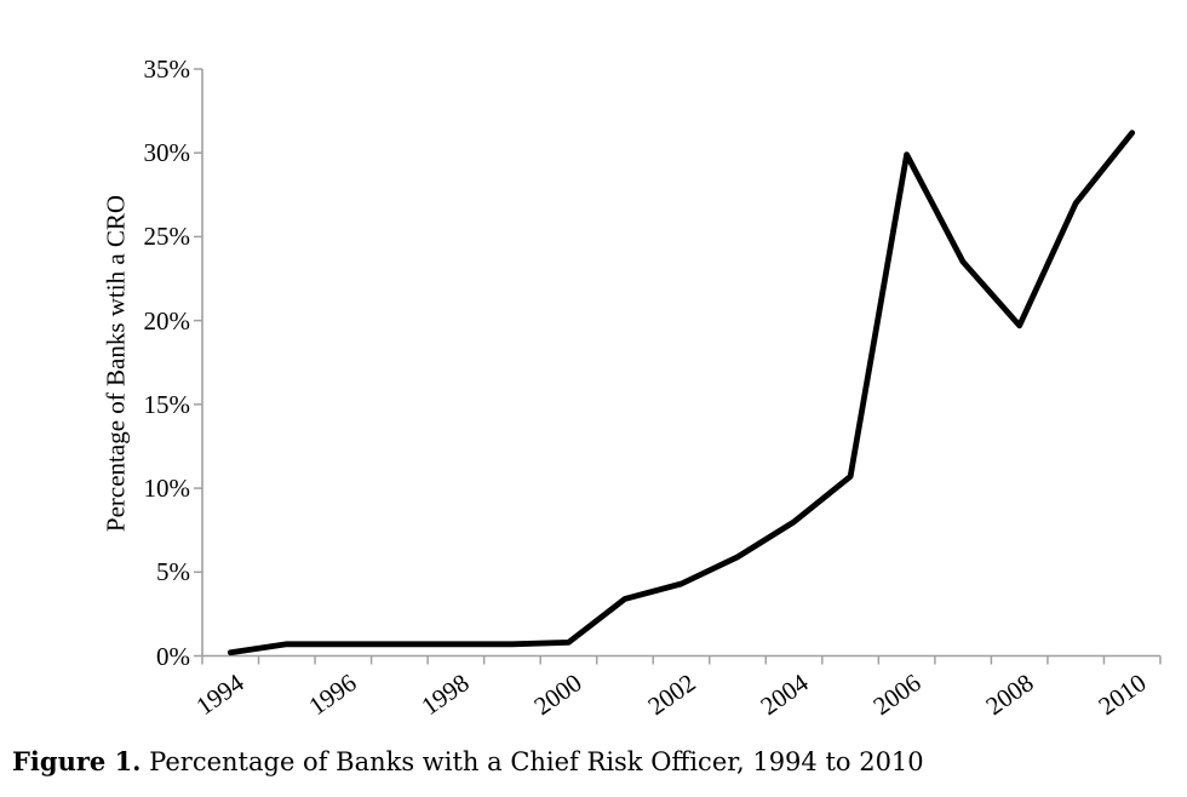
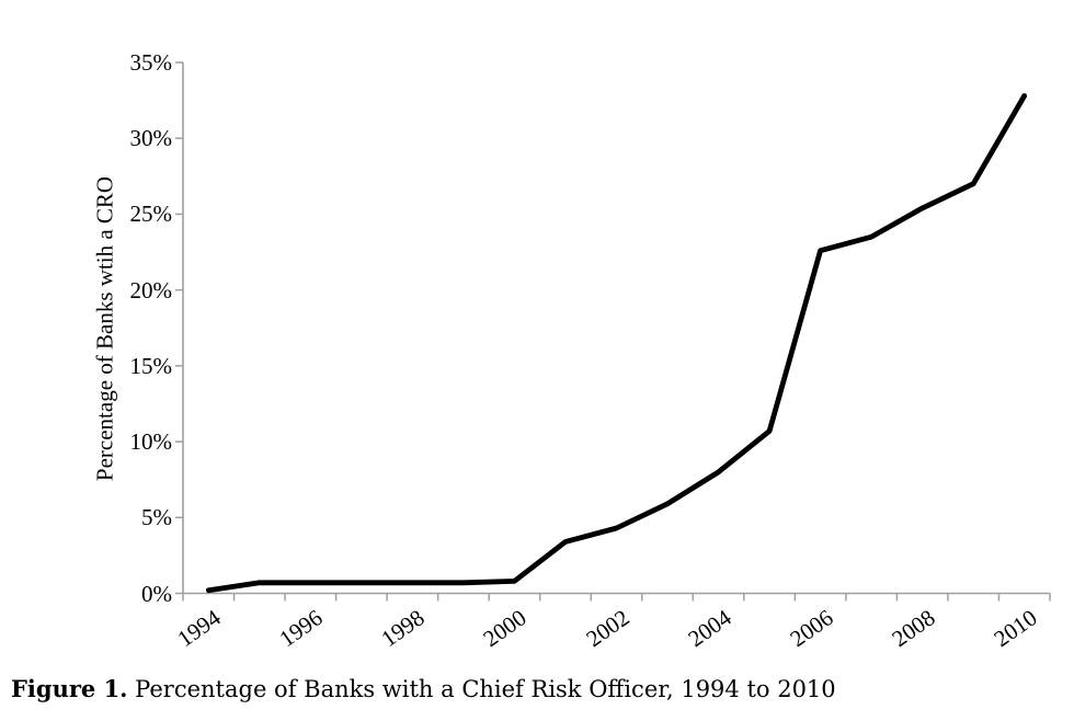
2006: 29.9% -> 22.6%
2008: 19.7% -> 25.4%
2010: 31.2% -> 32.8%
